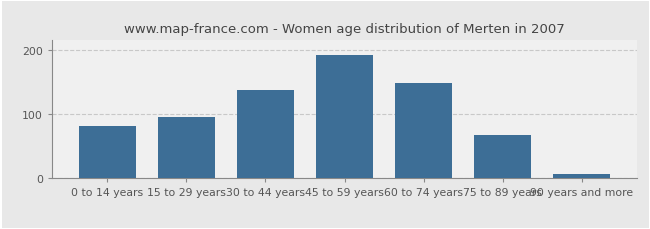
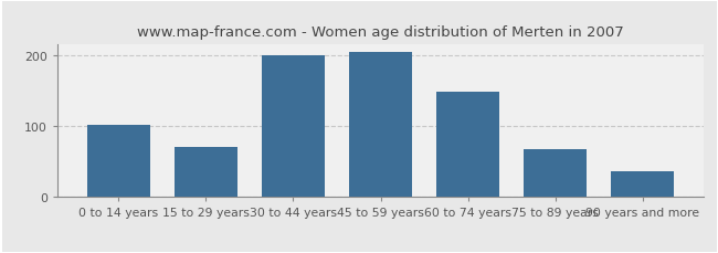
0 to 14 years: 82 -> 102
15 to 29 years: 95 -> 70
30 to 44 years: 138 -> 200
45 to 59 years: 192 -> 204
90 years and more: 7 -> 36
